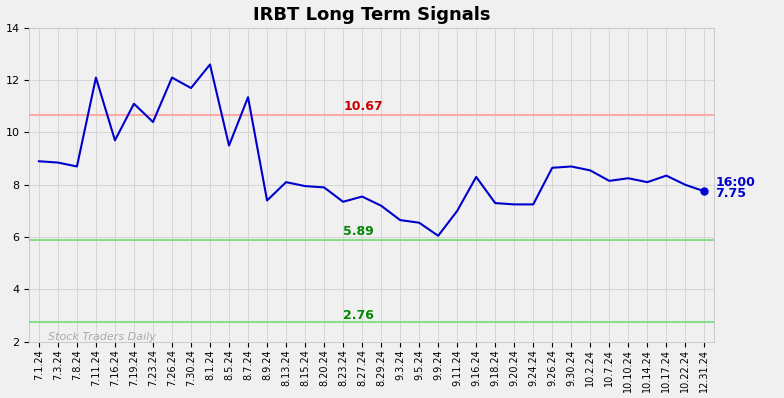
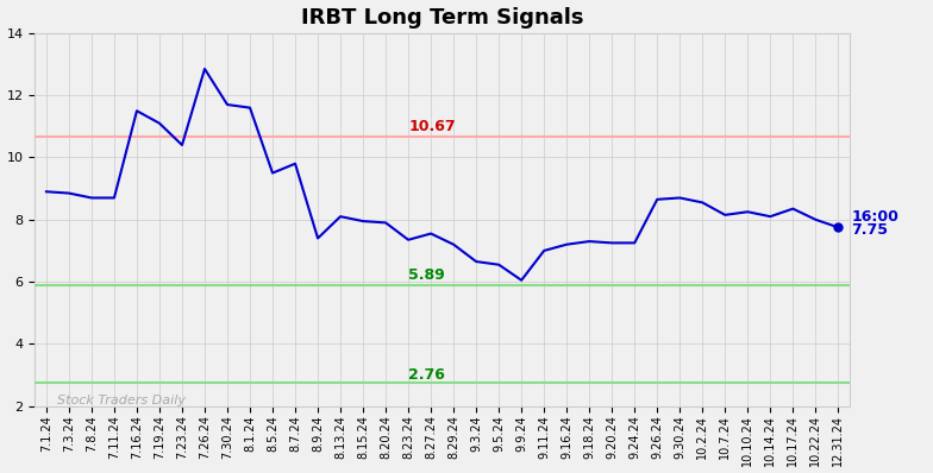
7.11.24: 12.10 -> 8.70
7.16.24: 9.70 -> 11.50
7.26.24: 12.10 -> 12.85
8.1.24: 12.60 -> 11.60
8.7.24: 11.35 -> 9.80
9.16.24: 8.30 -> 7.20
